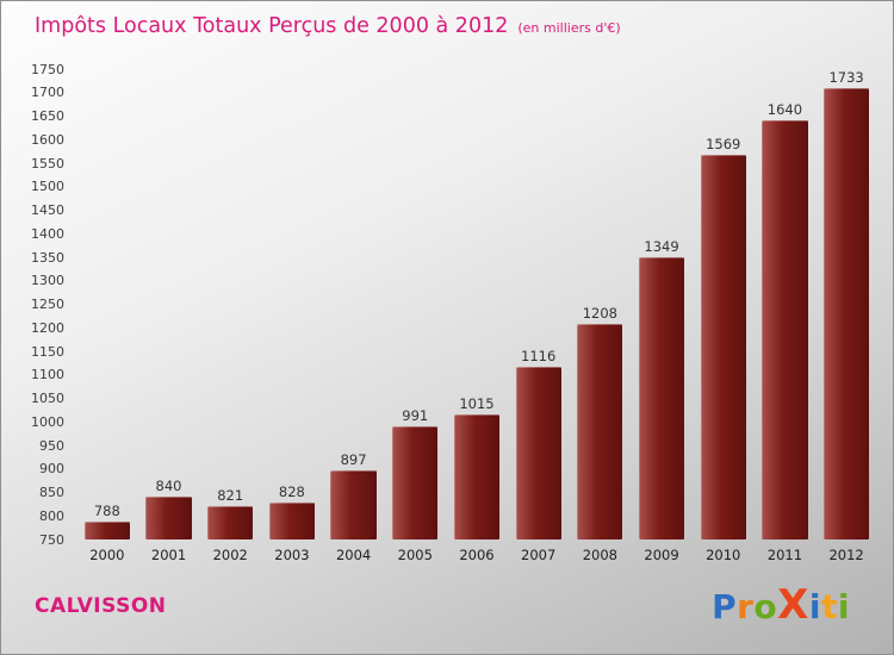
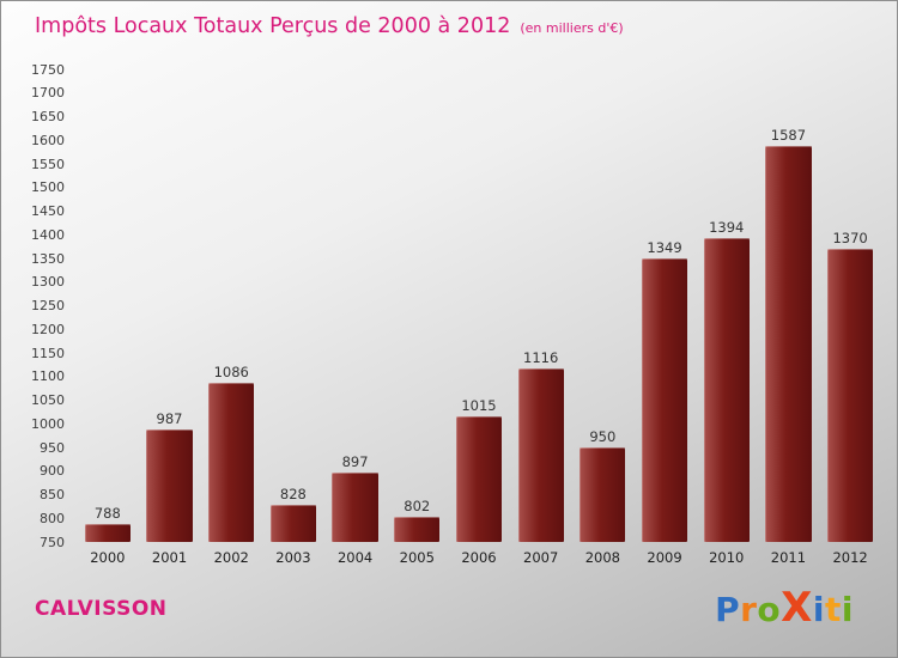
2001: 840 -> 987
2002: 821 -> 1086
2005: 991 -> 802
2008: 1208 -> 950
2010: 1569 -> 1394
2011: 1640 -> 1587
2012: 1733 -> 1370
